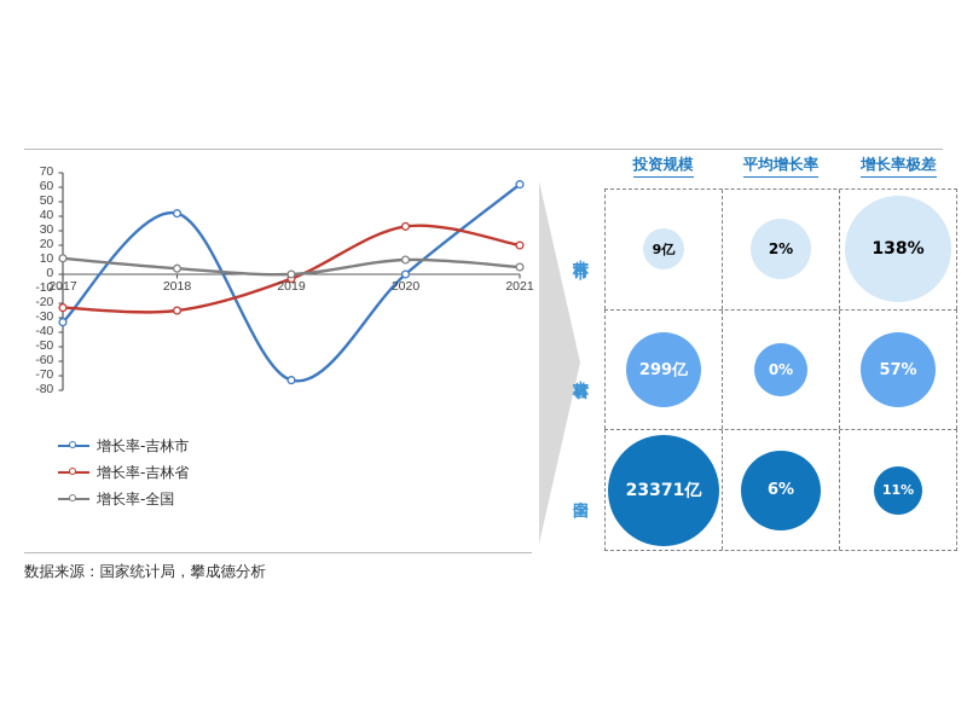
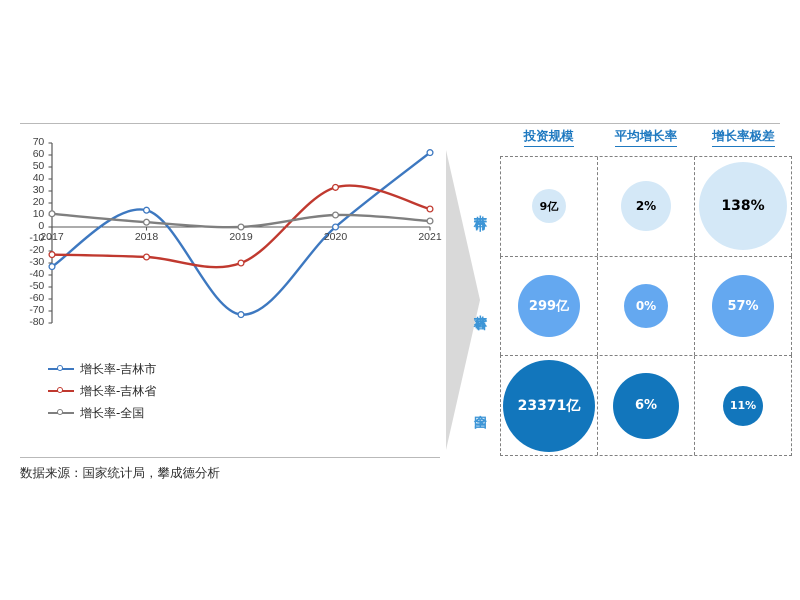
增长率-吉林市/2018: 42 -> 14
增长率-吉林省/2019: -3 -> -30
增长率-吉林省/2021: 20 -> 15
